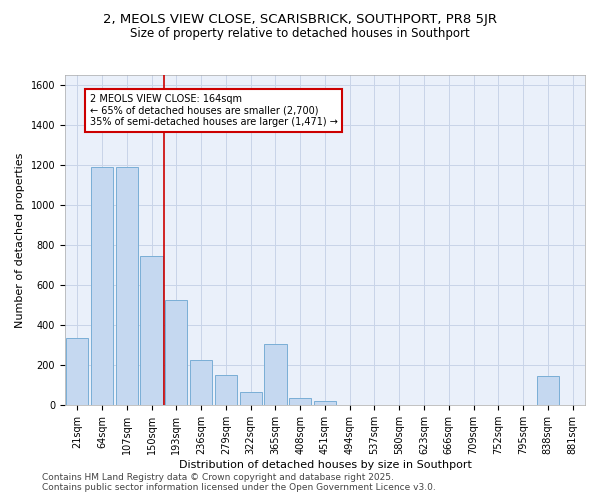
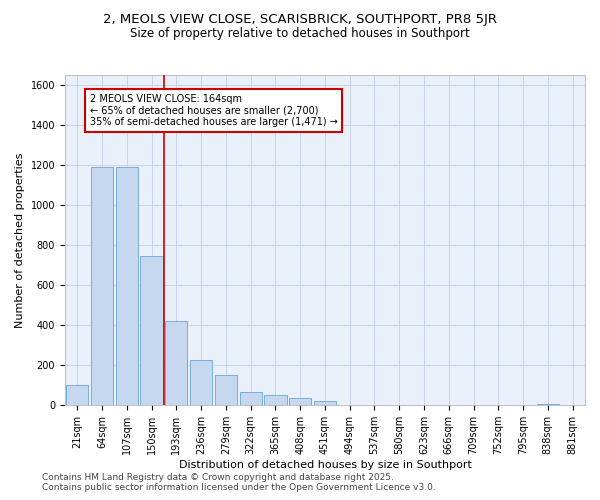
21sqm: 335 -> 100
193sqm: 525 -> 420
365sqm: 305 -> 50
838sqm: 145 -> 5
